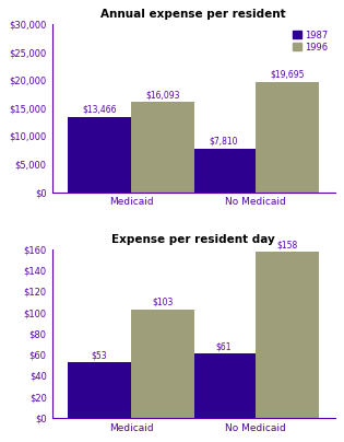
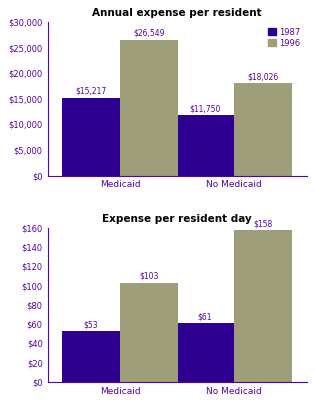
Annual expense per resident/1987/Medicaid: $13,466 -> $15,217
Annual expense per resident/1996/Medicaid: $16,093 -> $26,549
Annual expense per resident/1987/No Medicaid: $7,810 -> $11,750
Annual expense per resident/1996/No Medicaid: $19,695 -> $18,026
